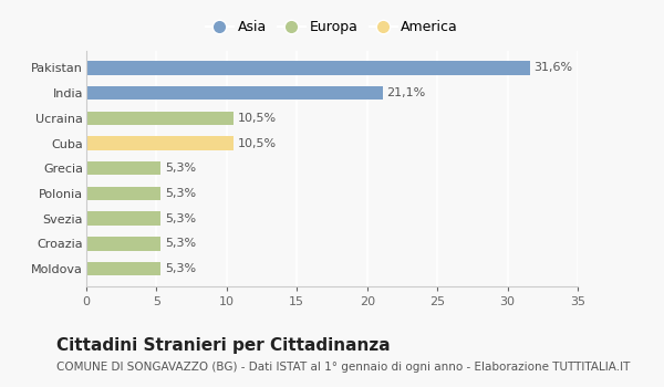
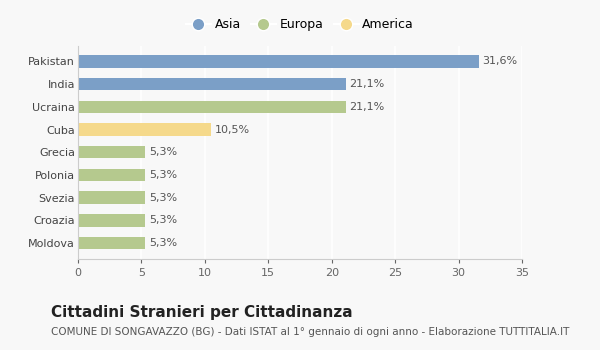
Ucraina: 10,5% -> 21,1%
